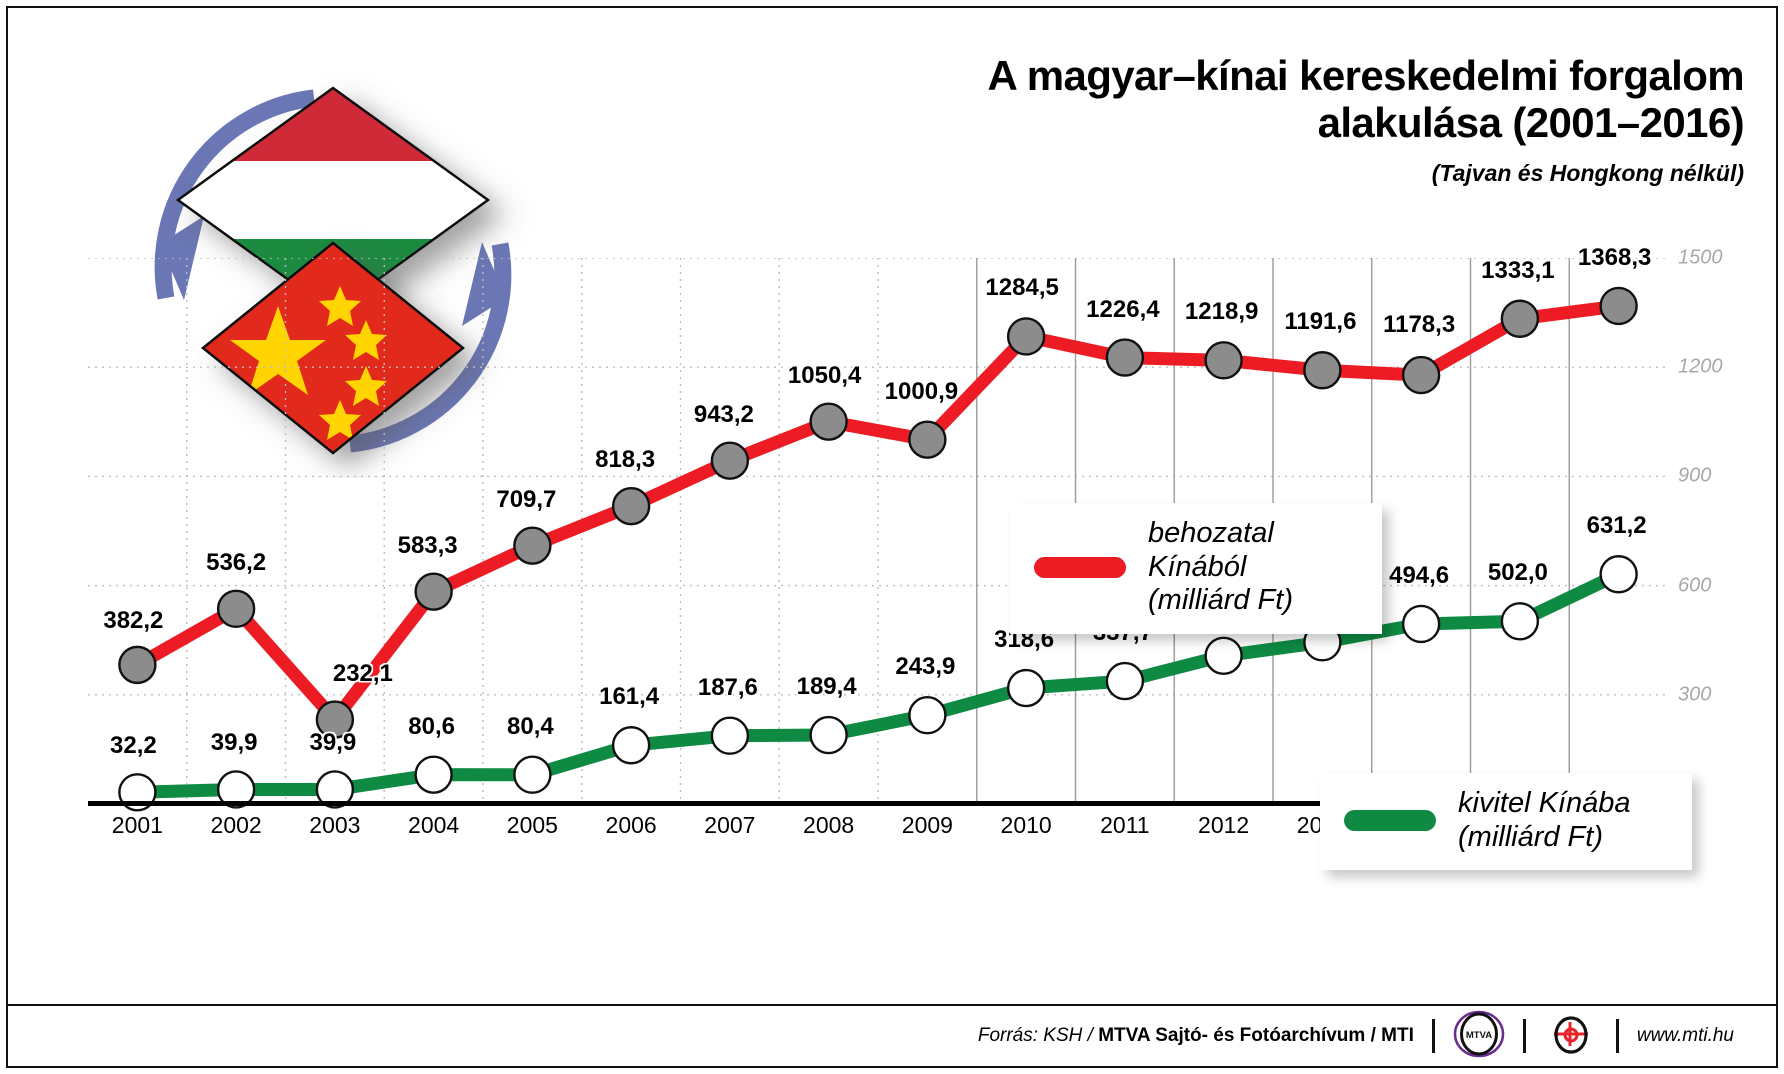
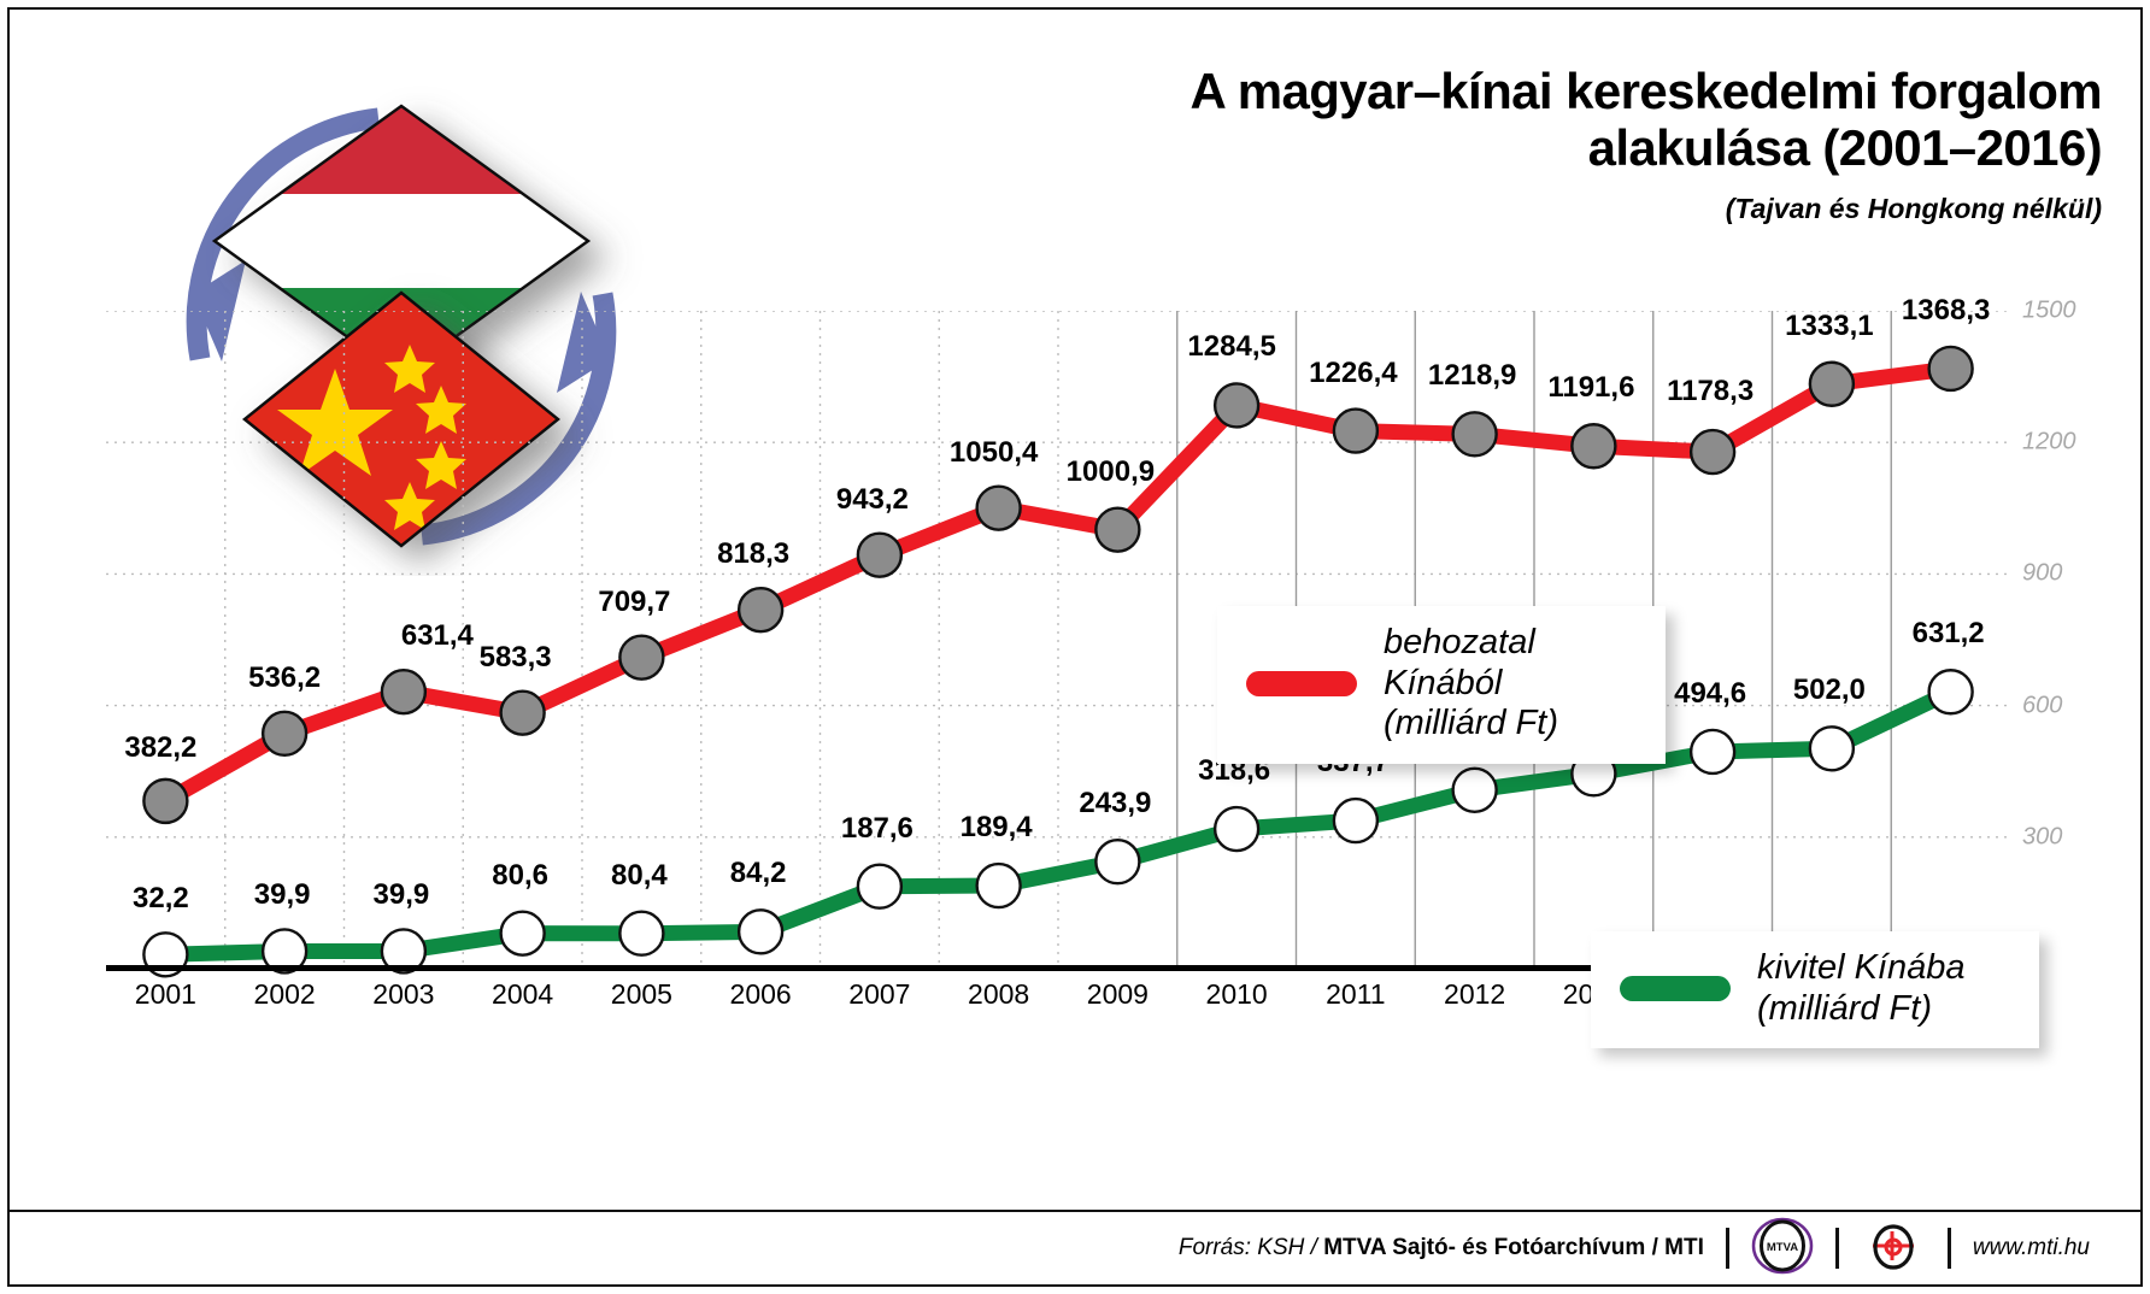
behozatal Kínából (milliárd Ft)/2003: 232,1 -> 631,4
kivitel Kínába (milliárd Ft)/2006: 161,4 -> 84,2
